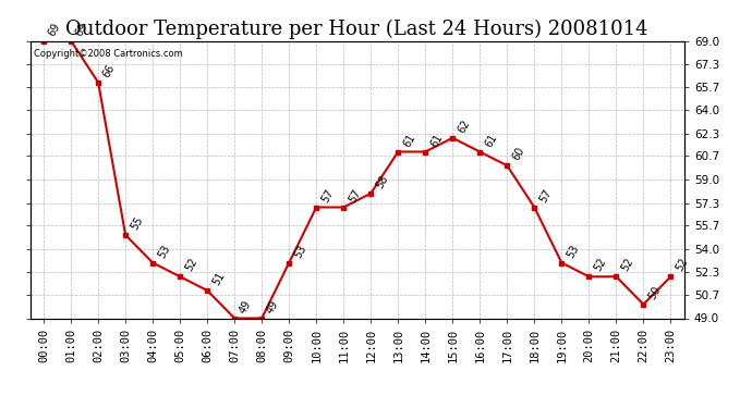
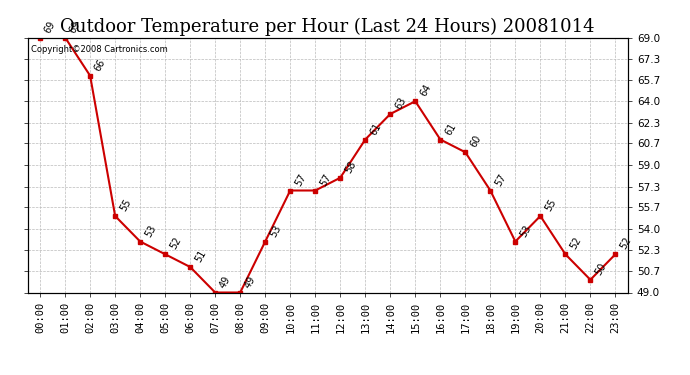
14:00: 61 -> 63
15:00: 62 -> 64
20:00: 52 -> 55
